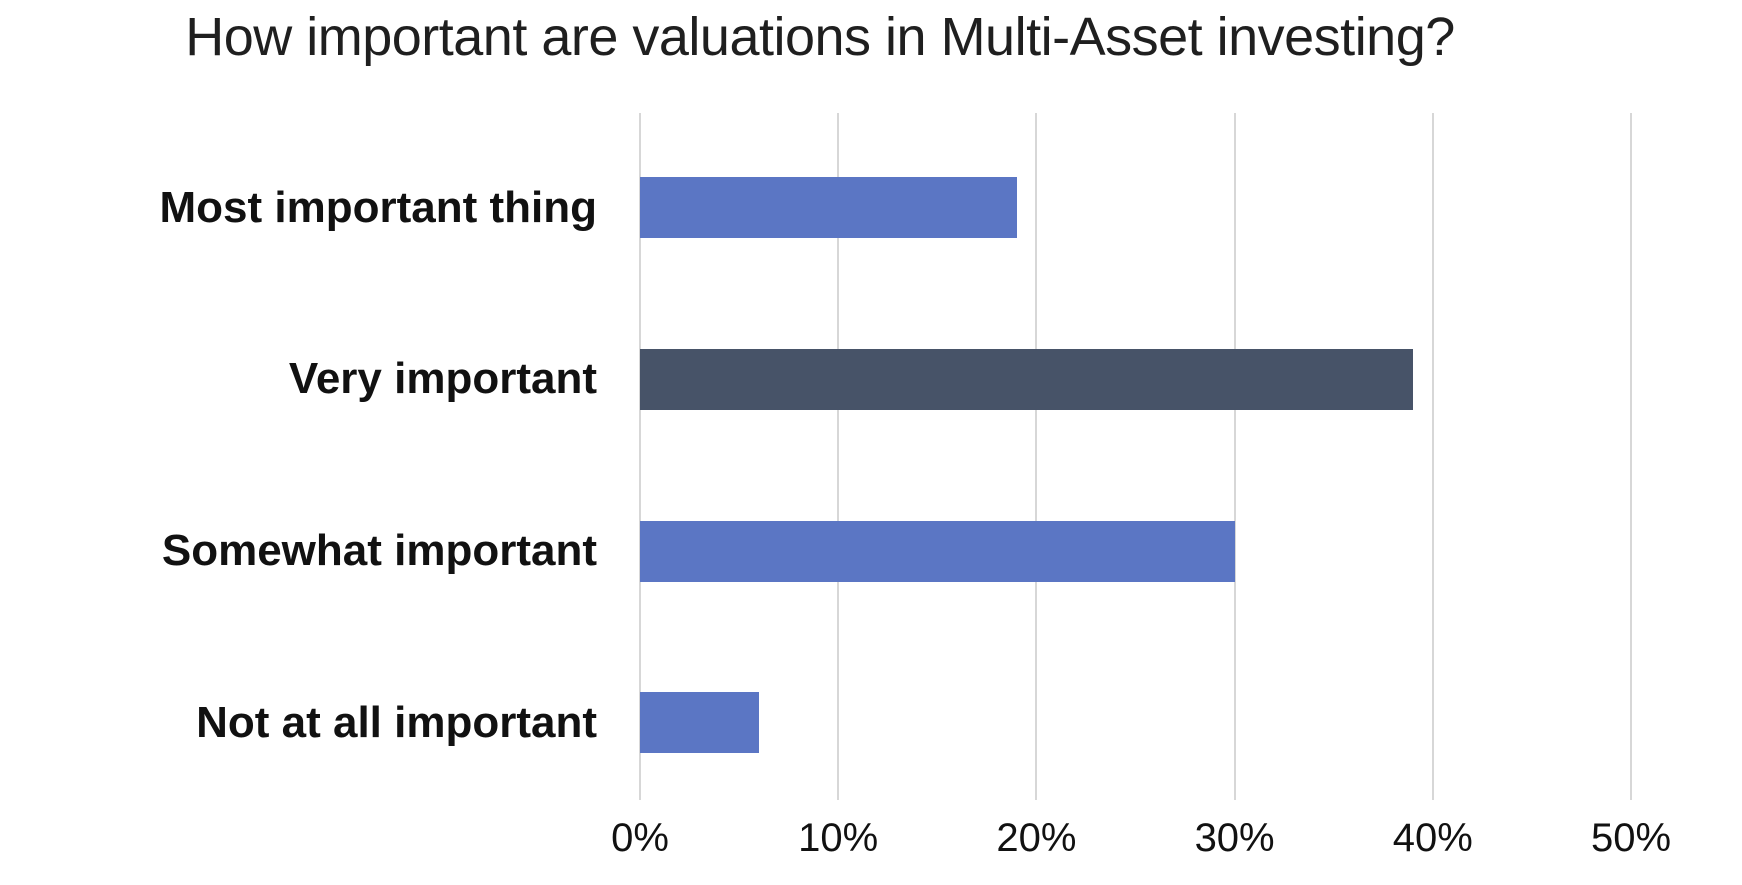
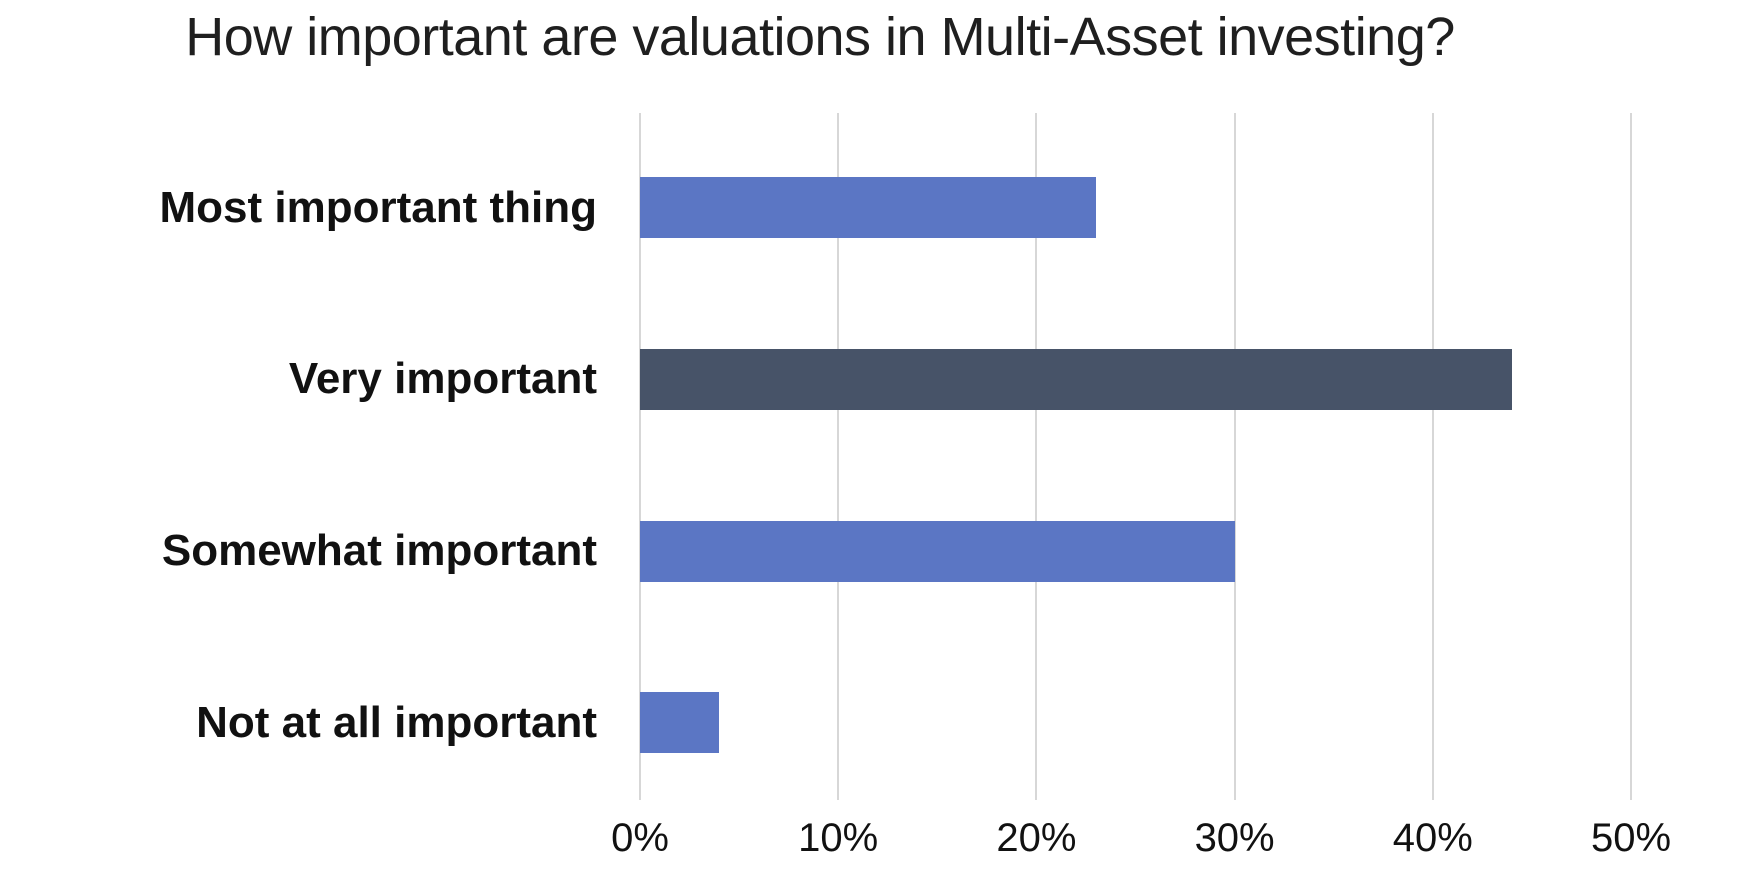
Most important thing: 19% -> 23%
Very important: 39% -> 44%
Not at all important: 6% -> 4%
